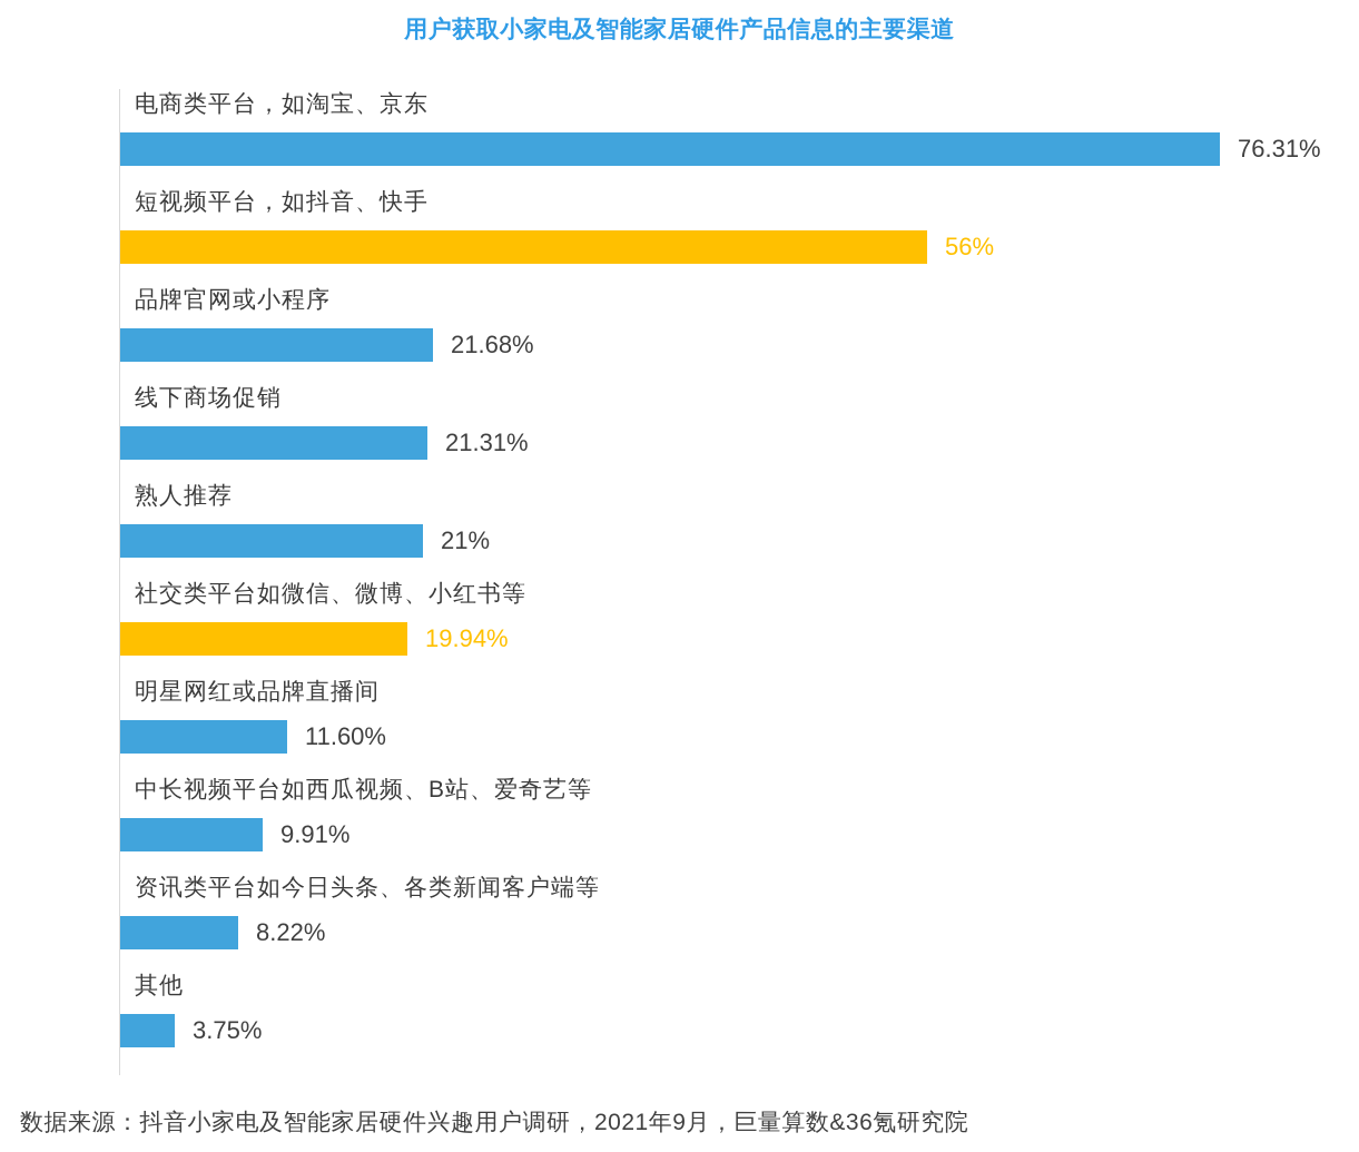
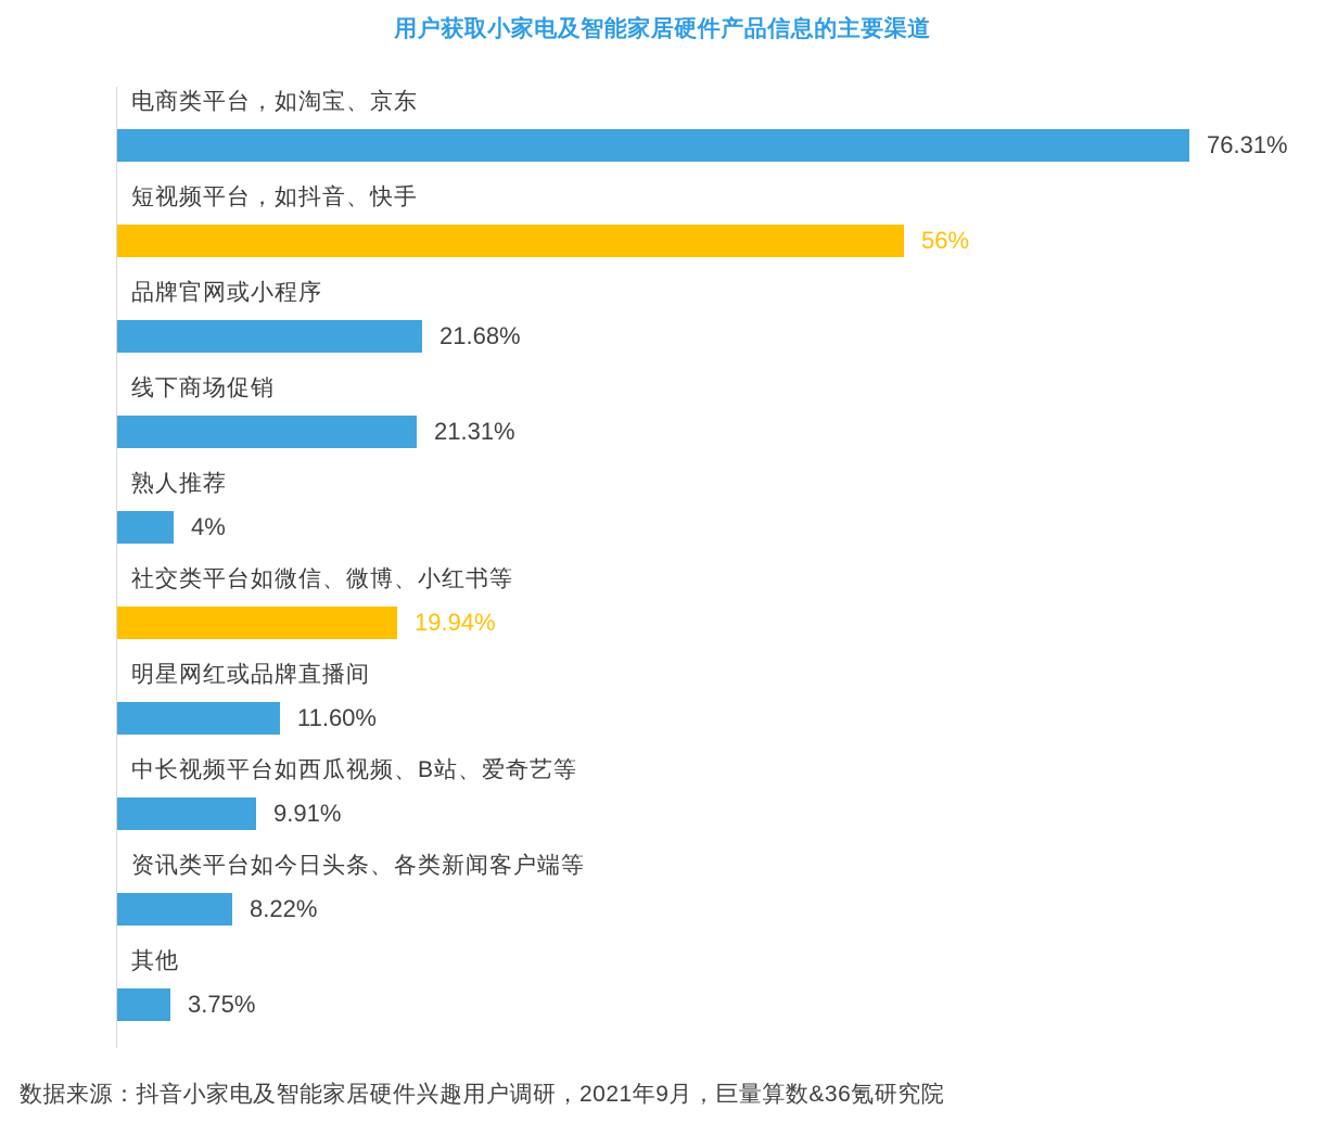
熟人推荐: 21% -> 4%
